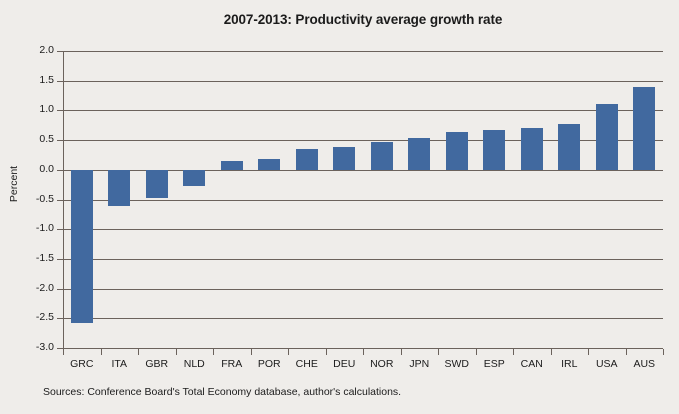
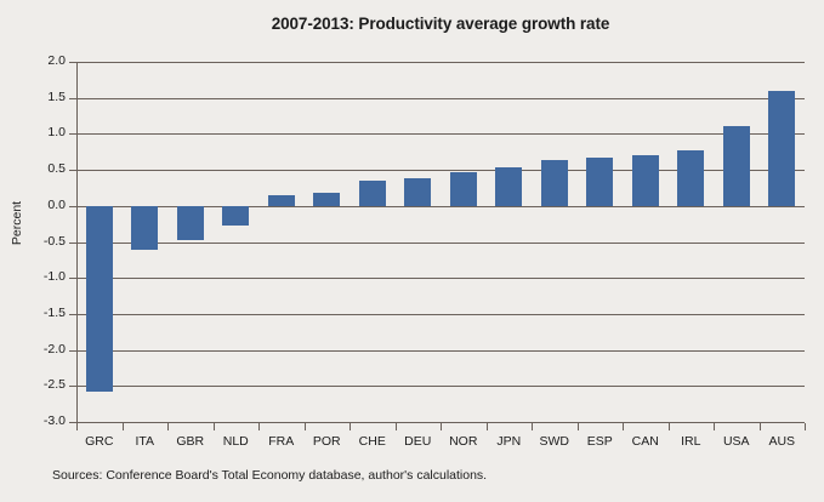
AUS: 1.4 -> 1.6
